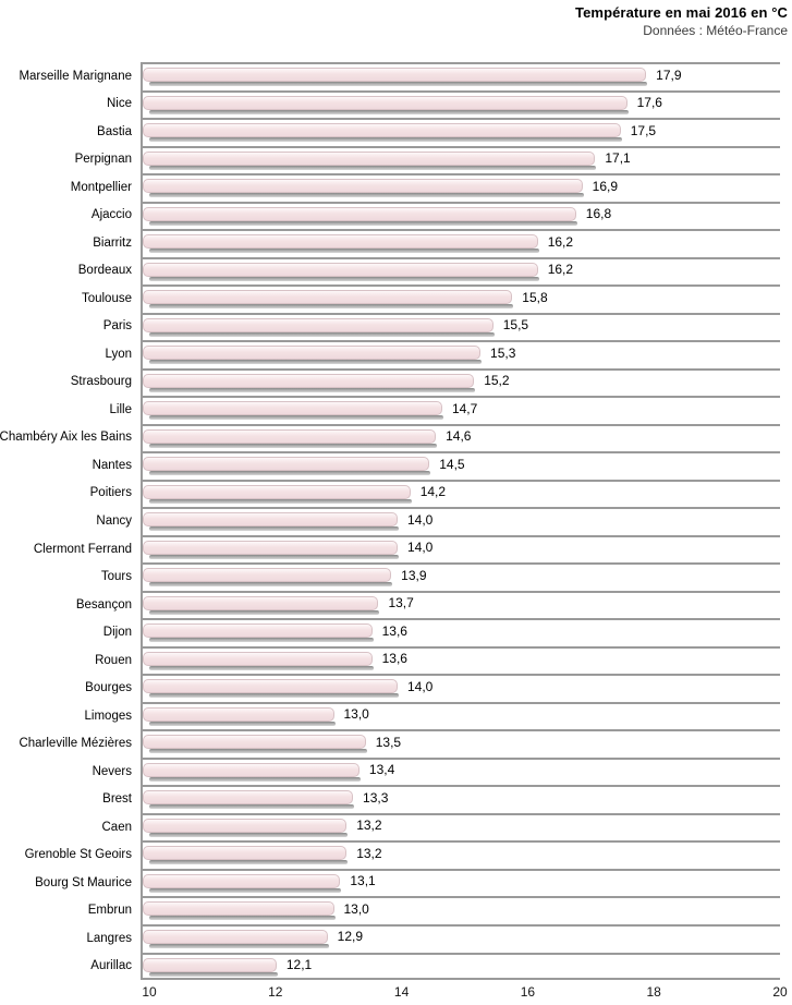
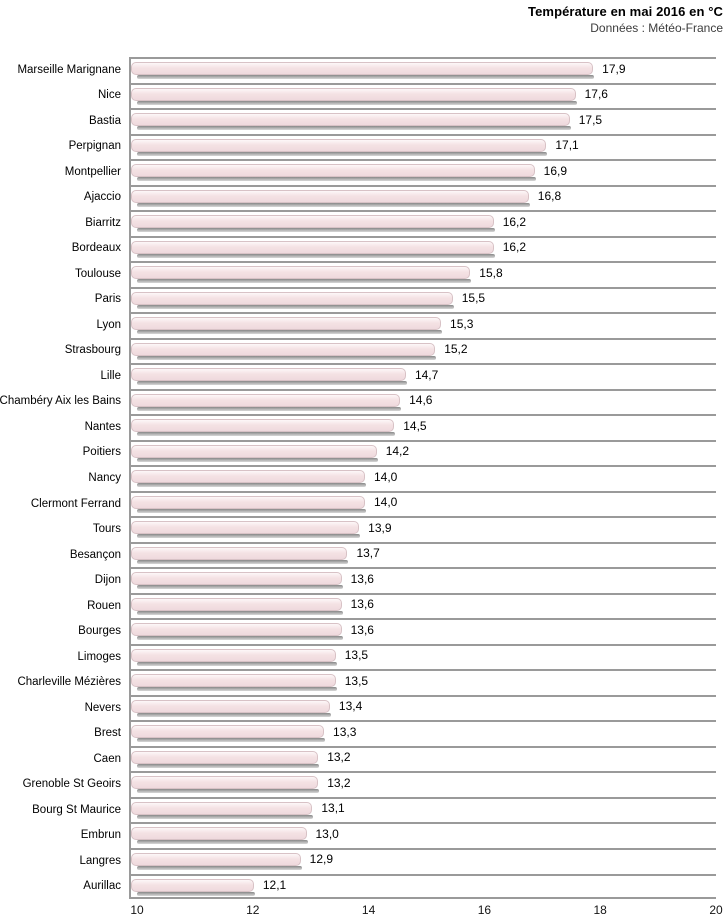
Bourges: 14,0 -> 13,6
Limoges: 13,0 -> 13,5
